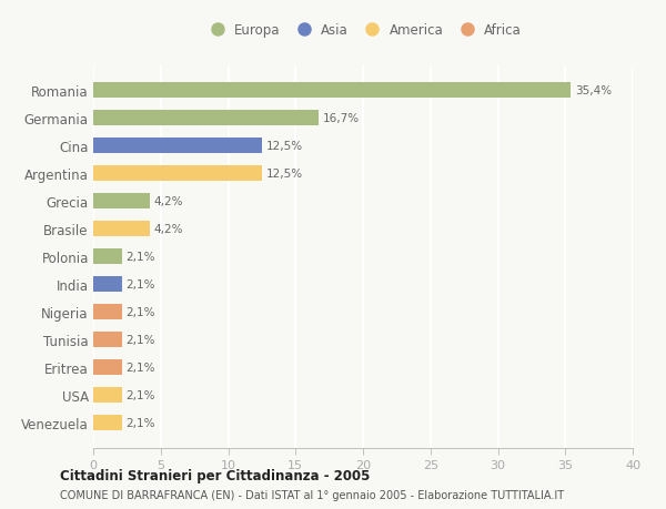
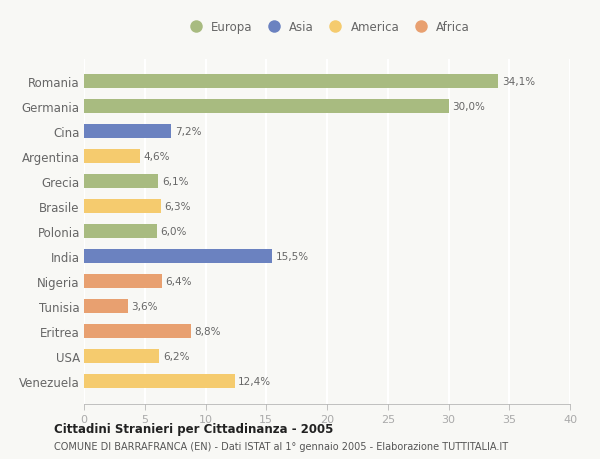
Romania: 35,4% -> 34,1%
Germania: 16,7% -> 30,0%
Cina: 12,5% -> 7,2%
Argentina: 12,5% -> 4,6%
Grecia: 4,2% -> 6,1%
Brasile: 4,2% -> 6,3%
Polonia: 2,1% -> 6,0%
India: 2,1% -> 15,5%
Nigeria: 2,1% -> 6,4%
Tunisia: 2,1% -> 3,6%
Eritrea: 2,1% -> 8,8%
USA: 2,1% -> 6,2%
Venezuela: 2,1% -> 12,4%
